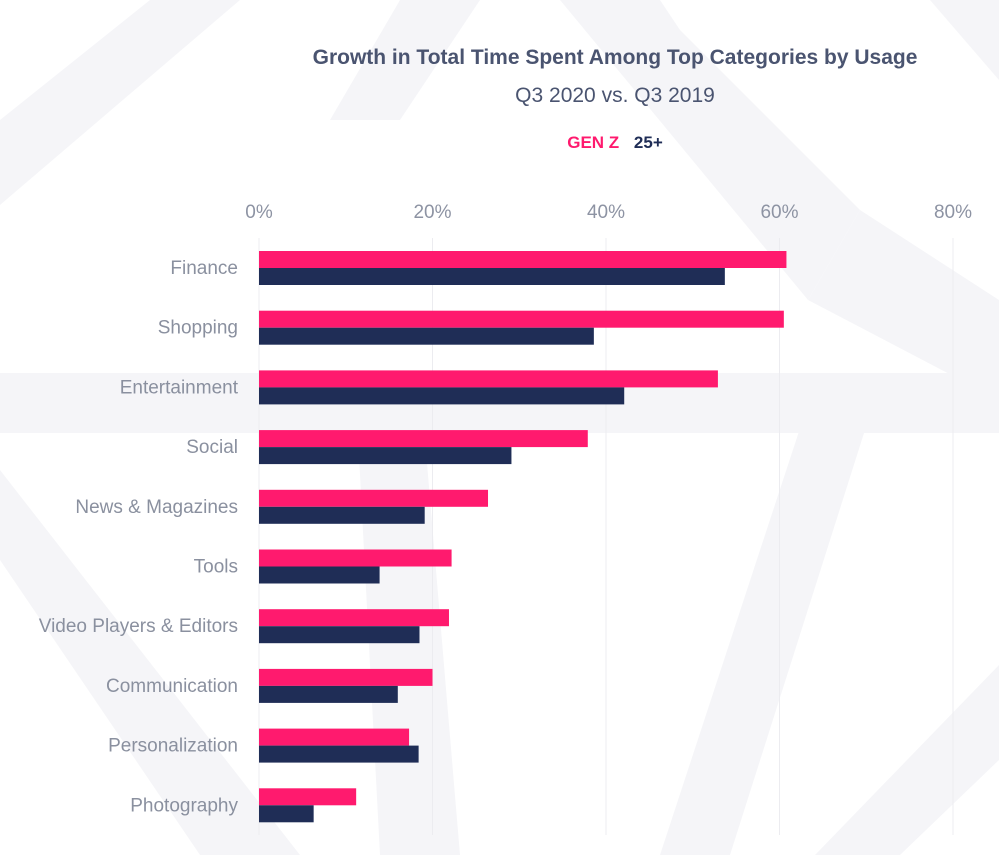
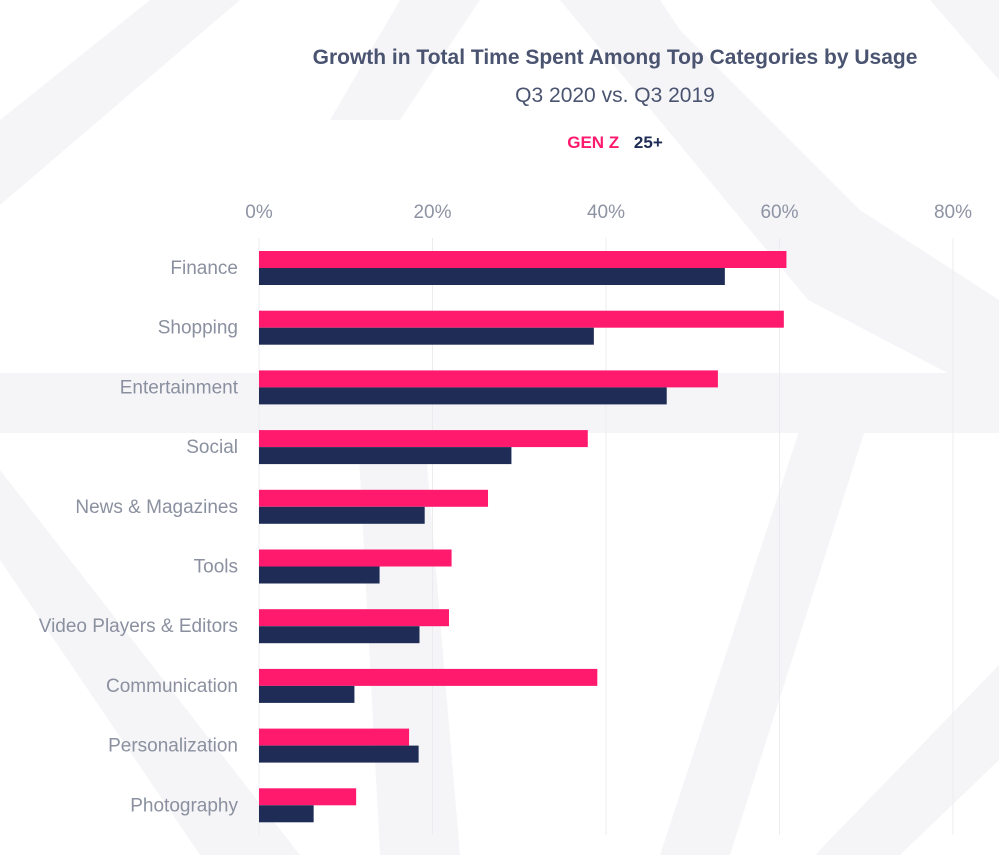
25+/Entertainment: 42% -> 47%
GEN Z/Communication: 20% -> 39%
25+/Communication: 16% -> 11%
